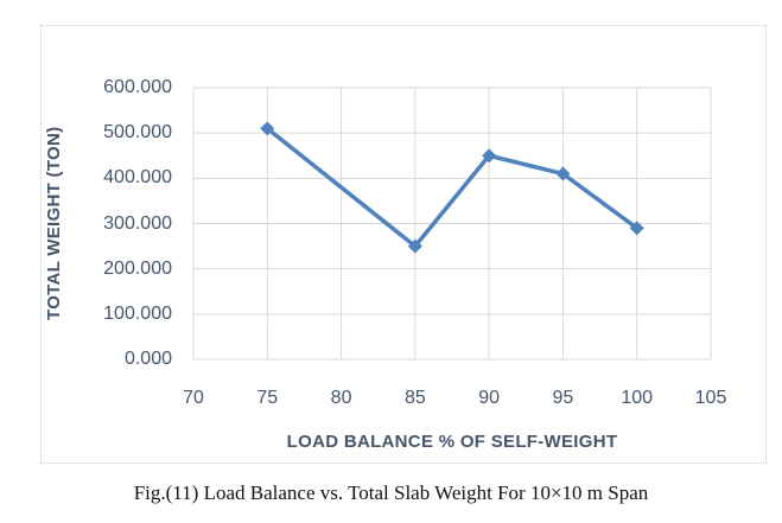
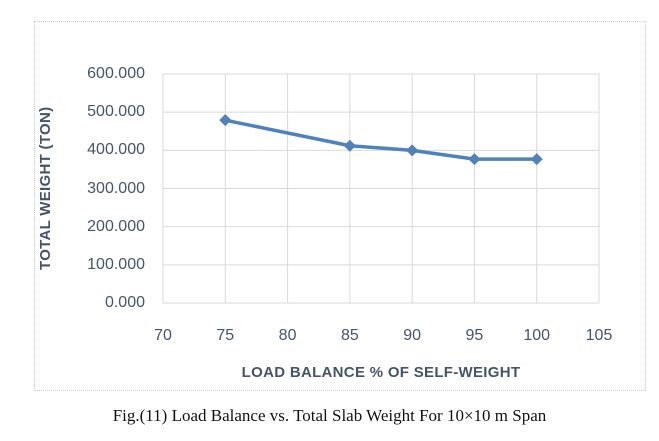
75: 510 -> 480
85: 250 -> 410
90: 450 -> 400
95: 410 -> 380
100: 290 -> 380
